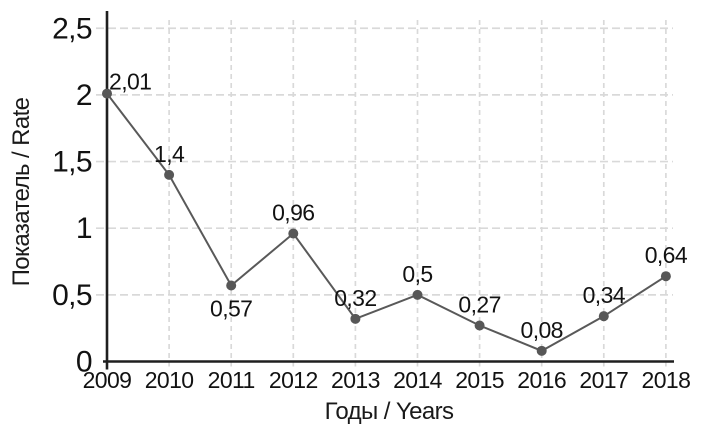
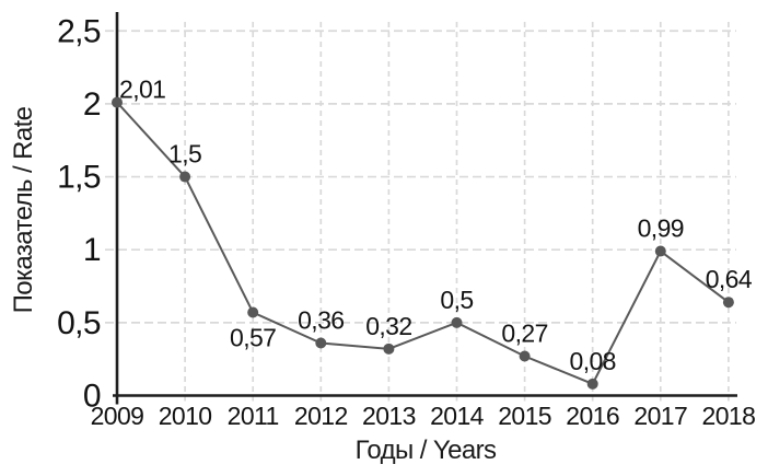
2010: 1,4 -> 1,5
2012: 0,96 -> 0,36
2017: 0,34 -> 0,99
